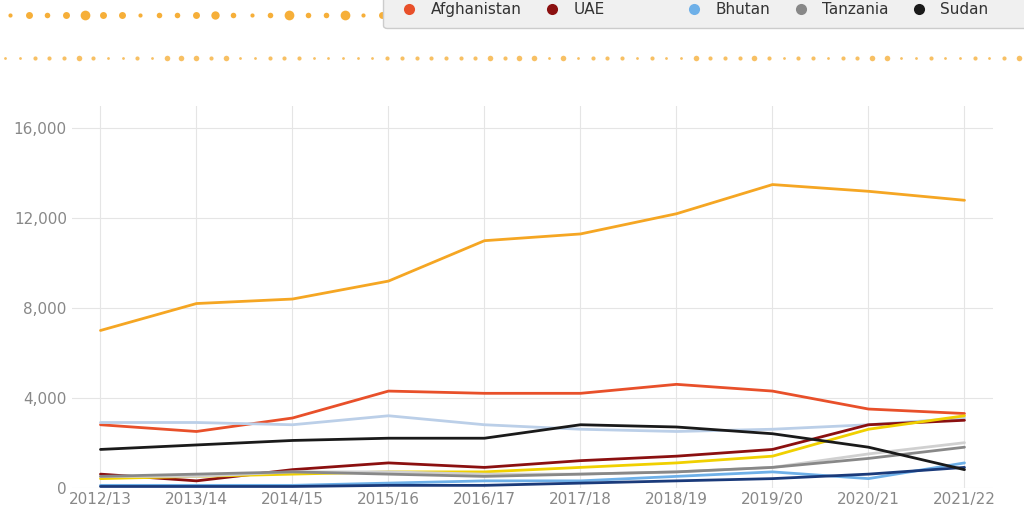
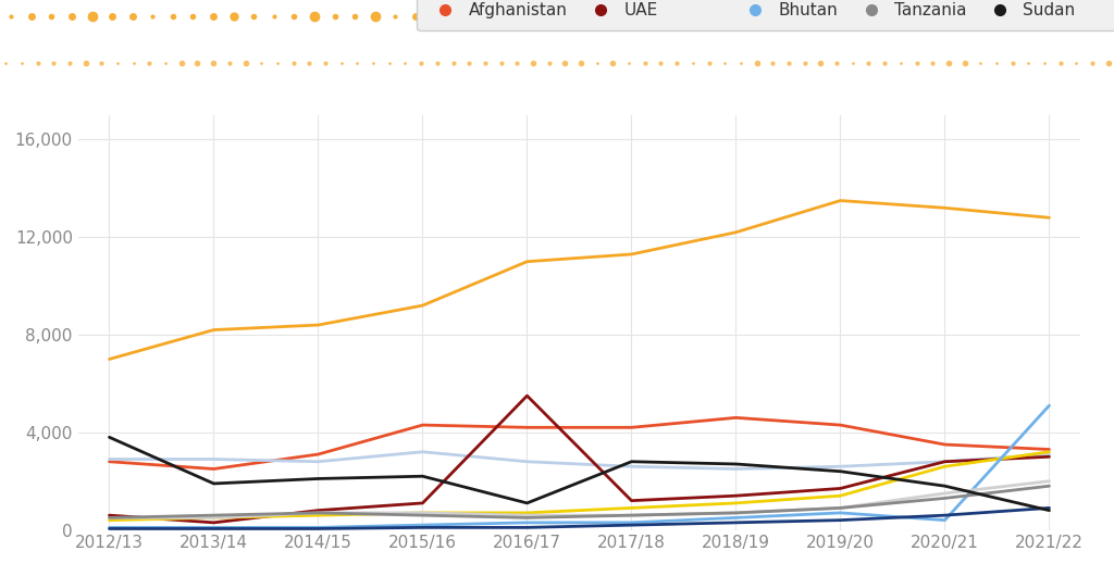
Sudan/2012/13: 1,700 -> 3,800
UAE/2016/17: 900 -> 5,500
Sudan/2016/17: 2,200 -> 1,100
Bhutan/2021/22: 1,100 -> 5,100
